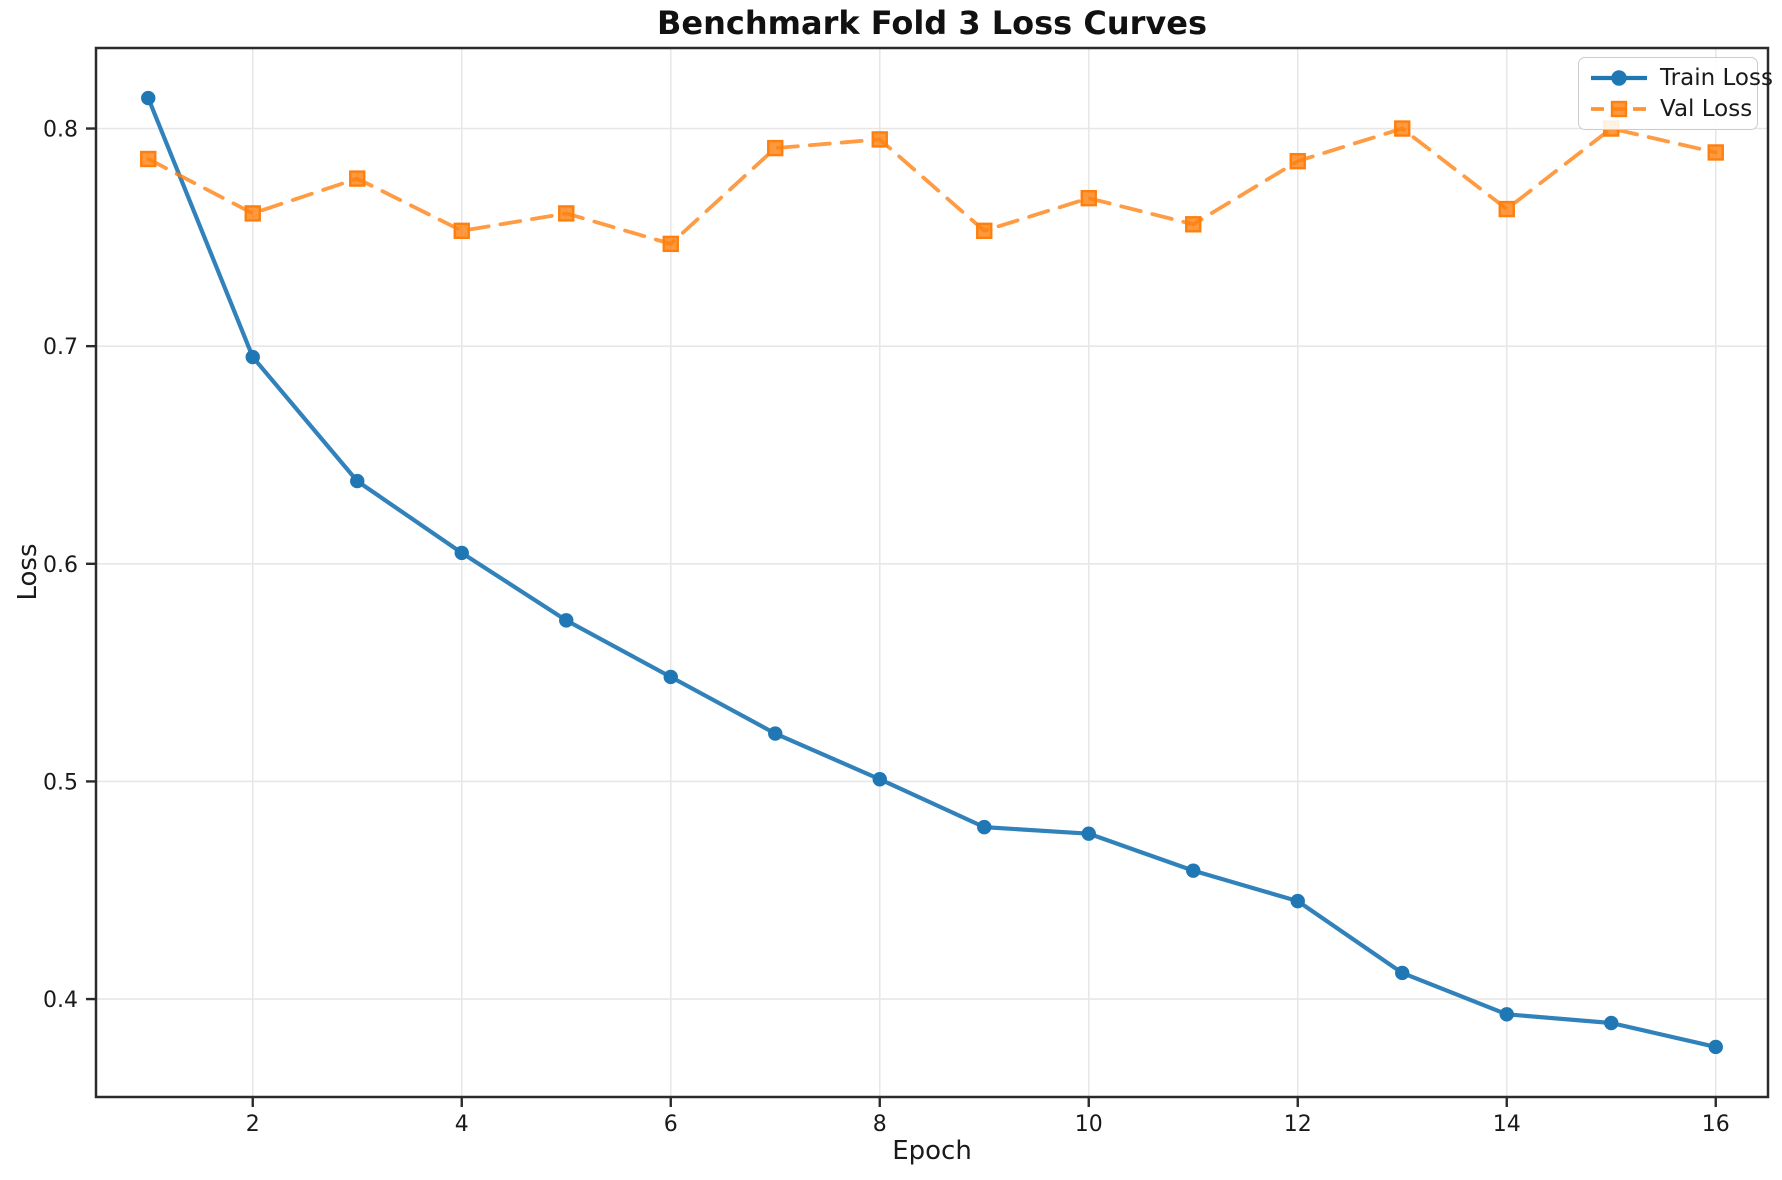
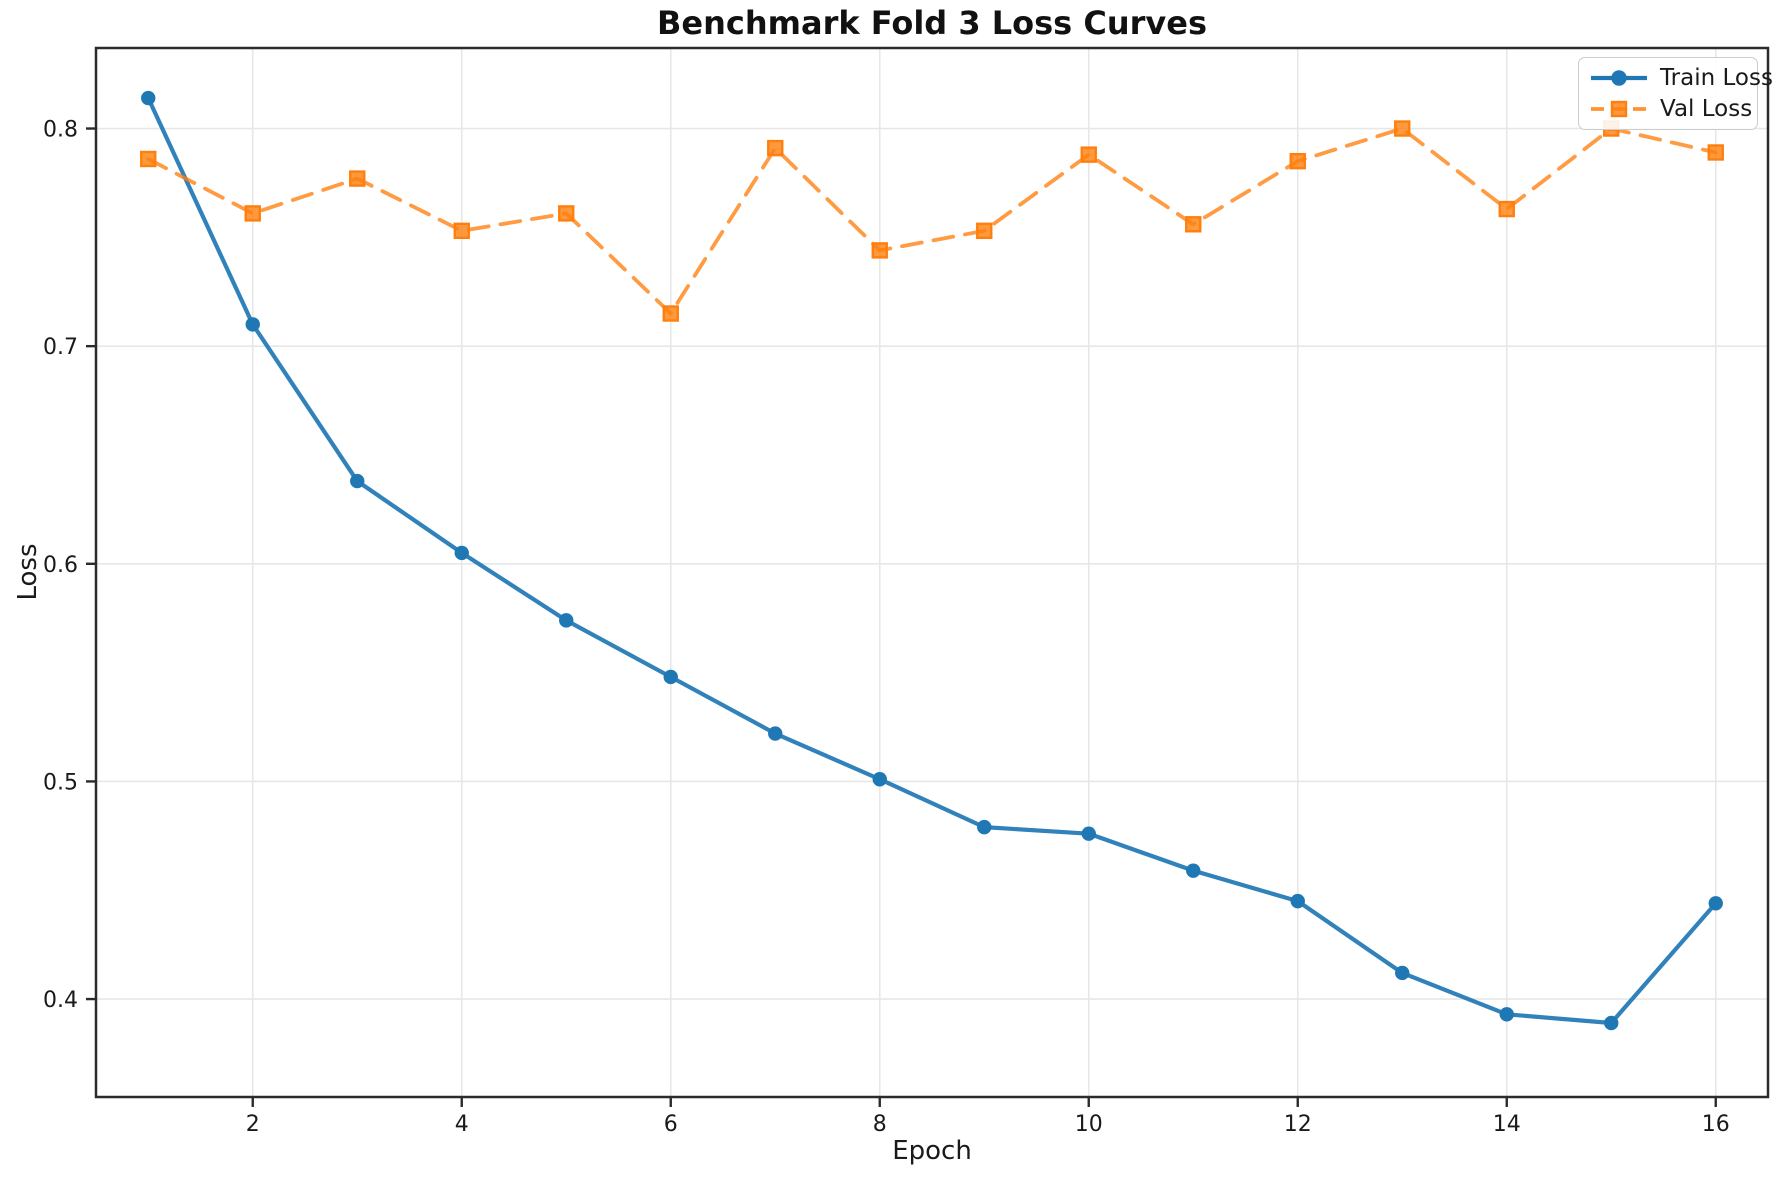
Train Loss/2: 0.695 -> 0.710
Val Loss/6: 0.747 -> 0.715
Val Loss/8: 0.795 -> 0.744
Val Loss/10: 0.768 -> 0.788
Train Loss/16: 0.378 -> 0.444
